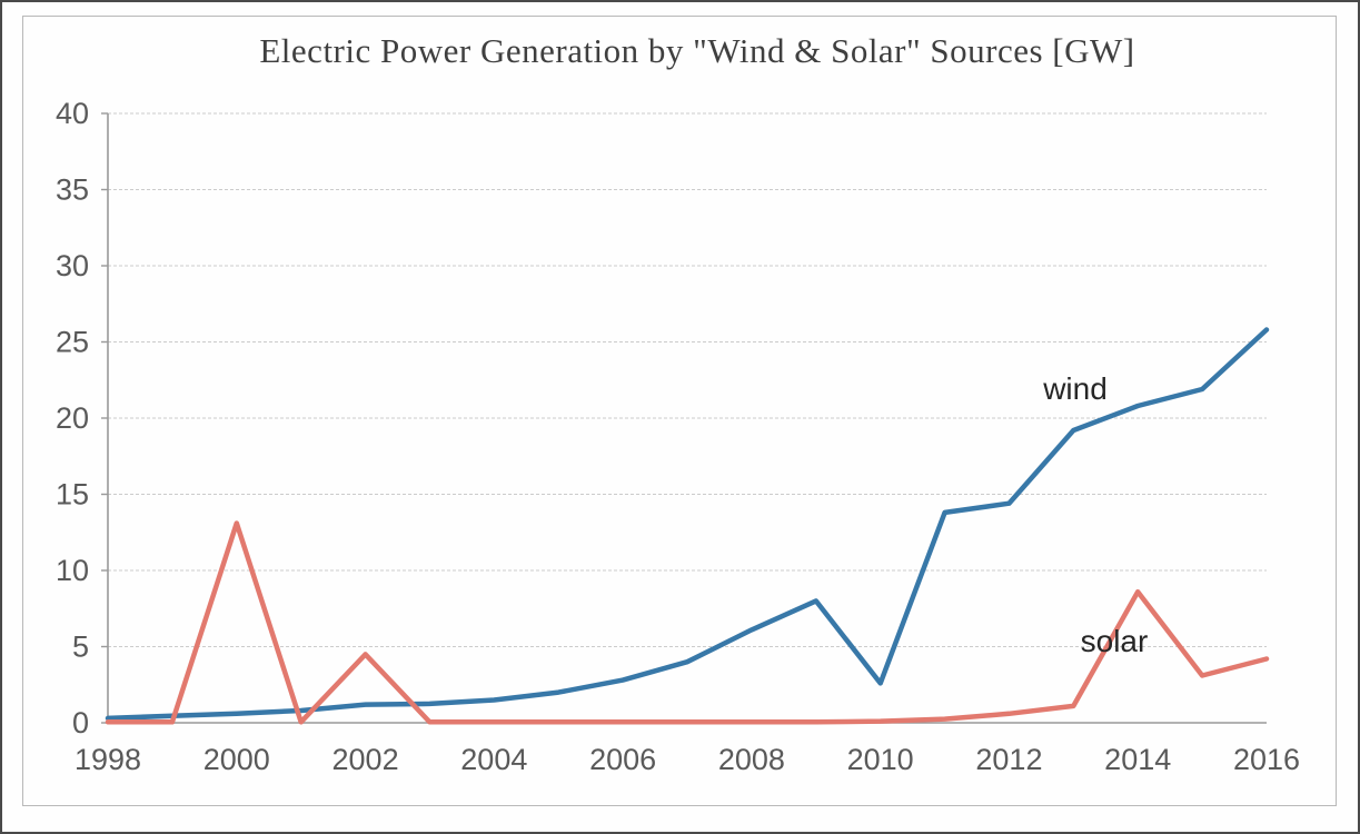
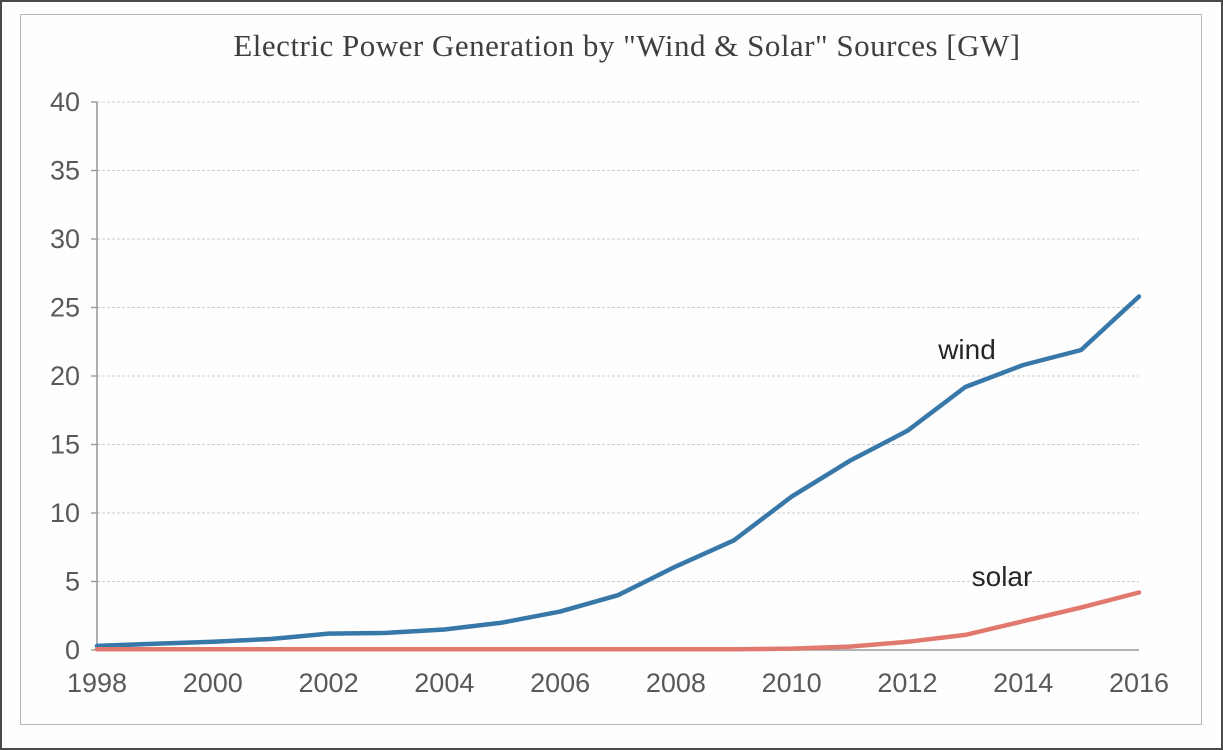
solar/2000: 13.1 -> 0.1
solar/2002: 4.5 -> 0.1
wind/2010: 2.6 -> 11.2
wind/2012: 14.4 -> 16.0
solar/2014: 8.6 -> 2.1
